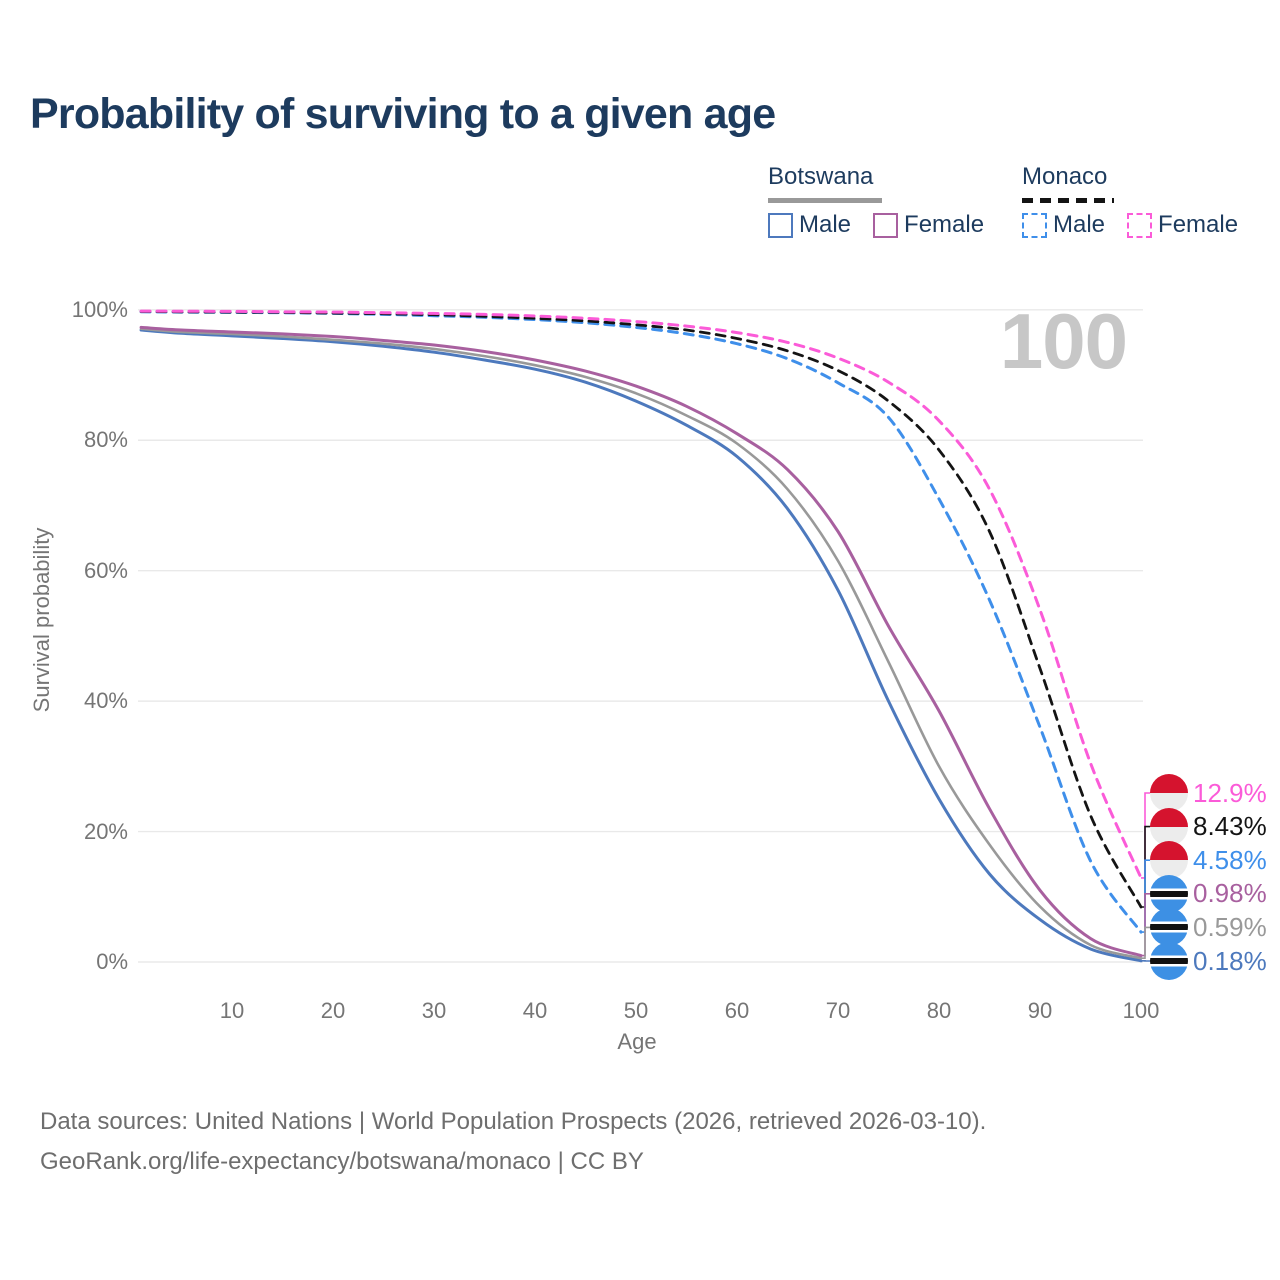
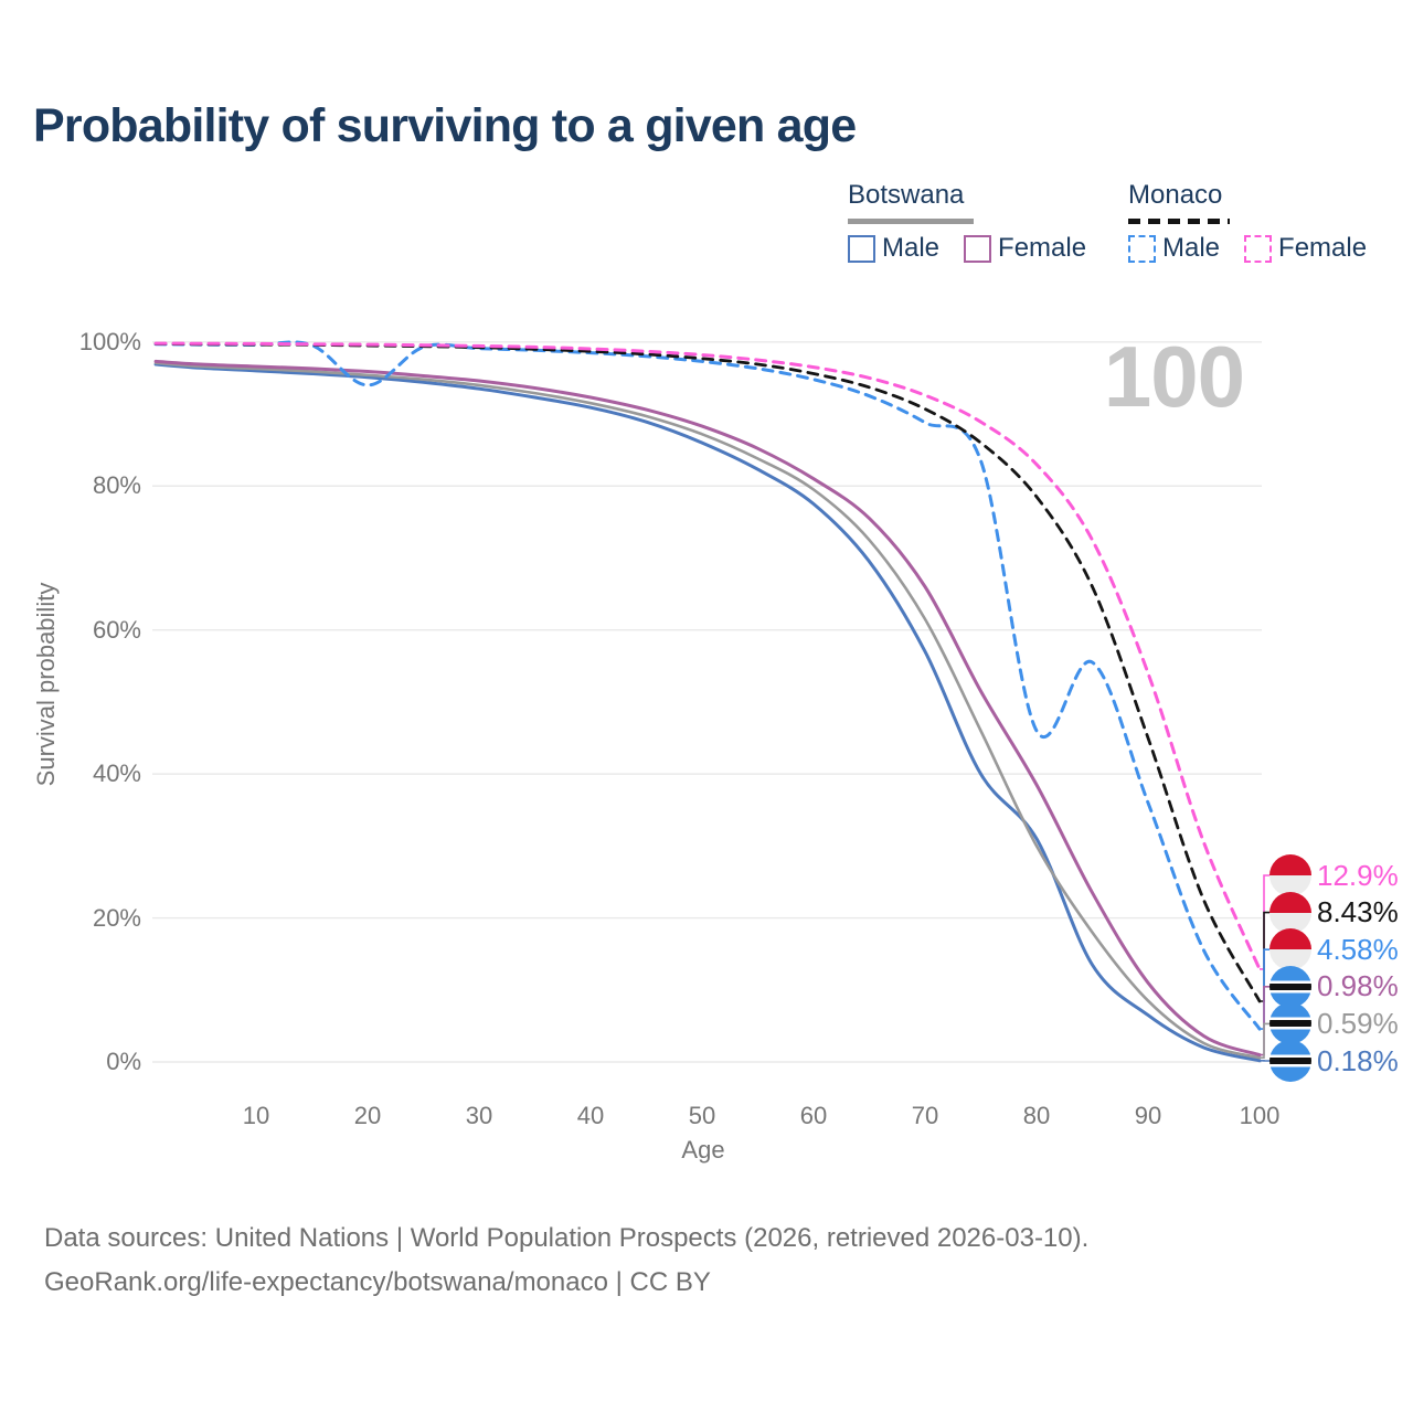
Monaco Male/20: 99% -> 94%
Botswana Male/80: 25% -> 31%
Monaco Male/80: 71% -> 46%
